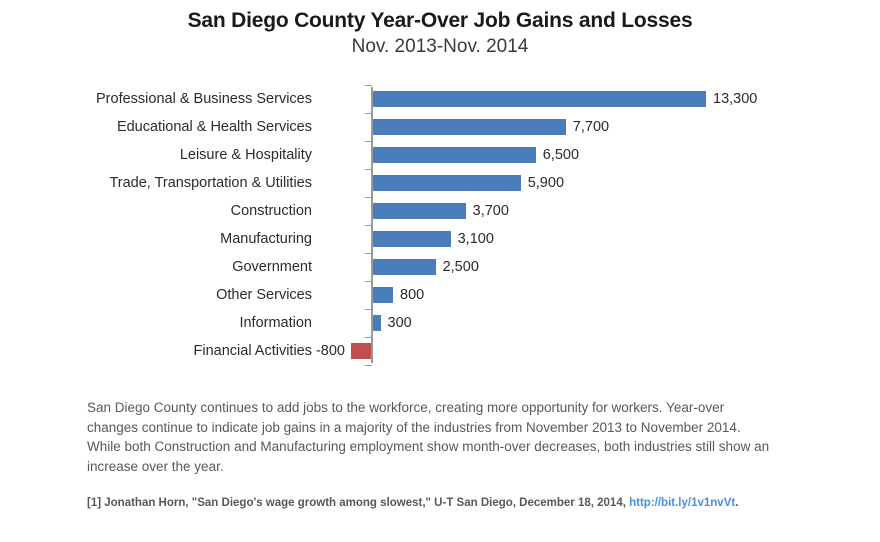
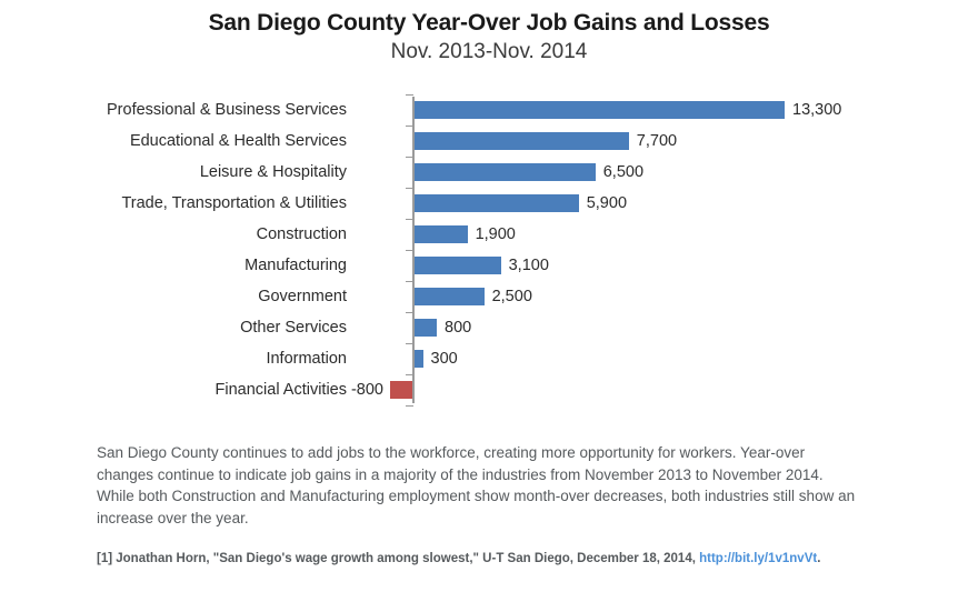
Construction: 3,700 -> 1,900
